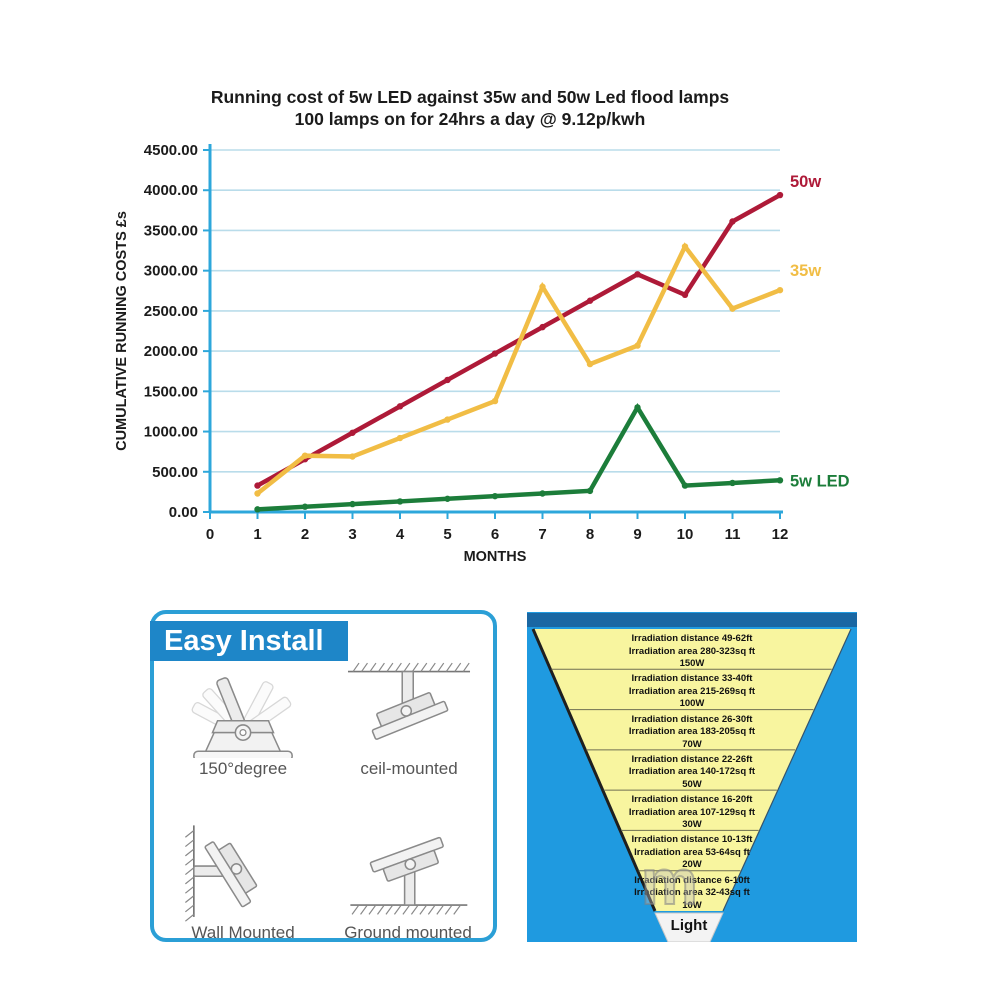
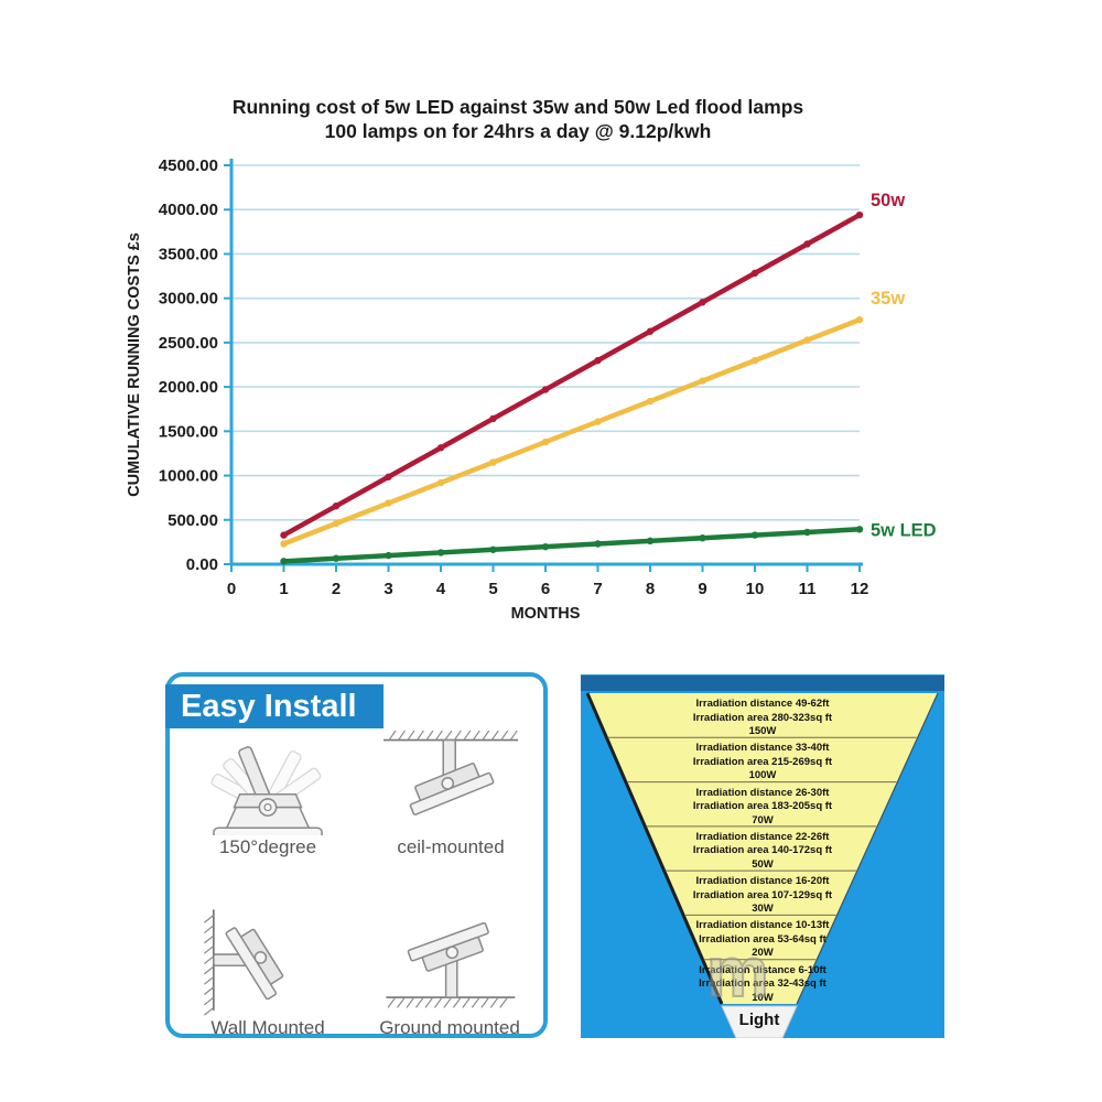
35w/2: 700 -> 500
35w/7: 2800 -> 1600
5w LED/9: 1300 -> 300
50w/10: 2700 -> 3300
35w/10: 3300 -> 2300
